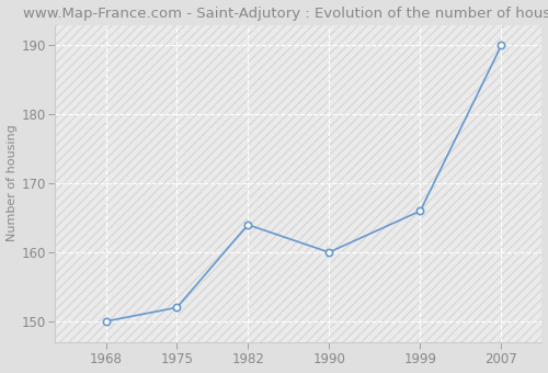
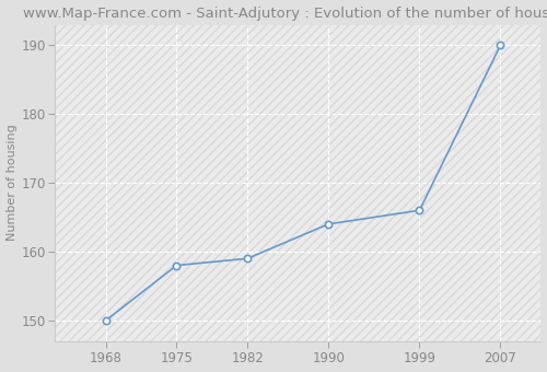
1975: 152 -> 158
1982: 164 -> 159
1990: 160 -> 164
